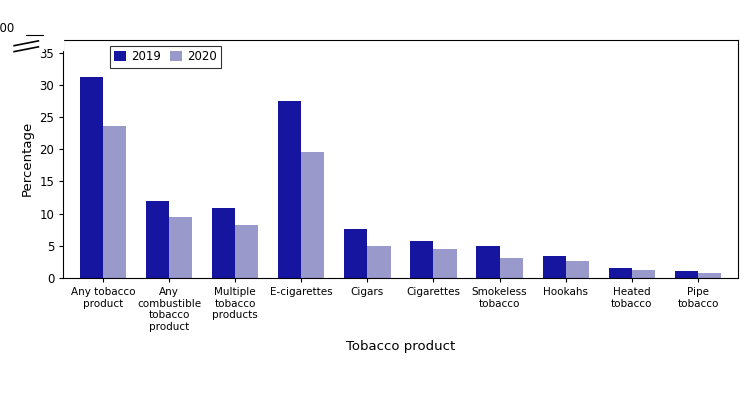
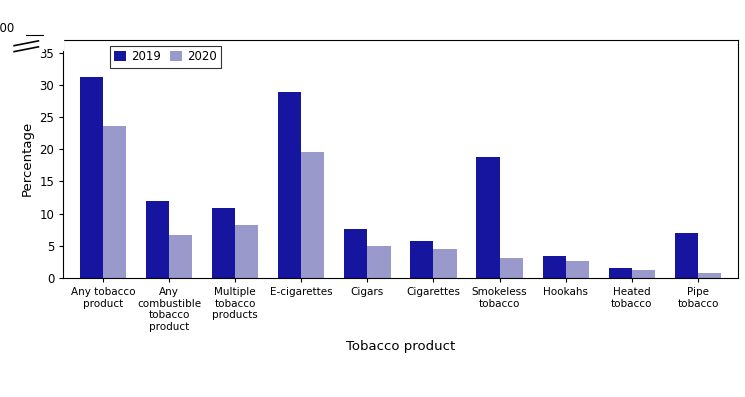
2020/Any combustible tobacco product: 9.4 -> 6.6
2019/E-cigarettes: 27.5 -> 28.8
2019/Smokeless tobacco: 4.9 -> 18.8
2019/Pipe tobacco: 1.0 -> 7.0
